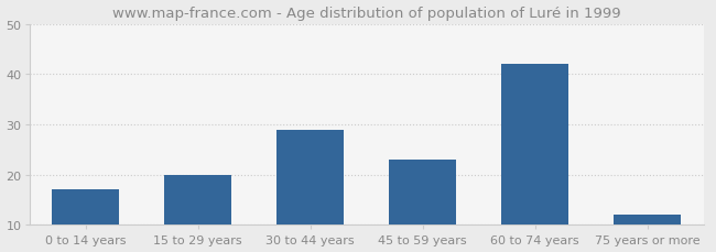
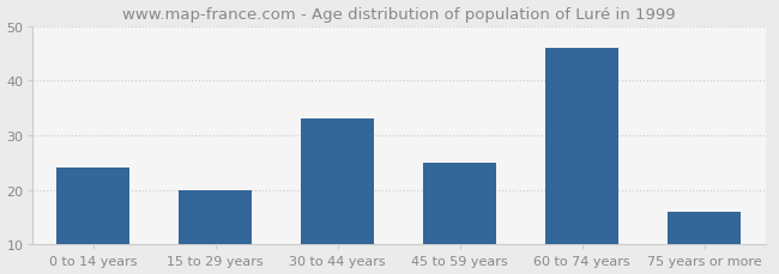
0 to 14 years: 17 -> 24
30 to 44 years: 29 -> 33
45 to 59 years: 23 -> 25
60 to 74 years: 42 -> 46
75 years or more: 12 -> 16
